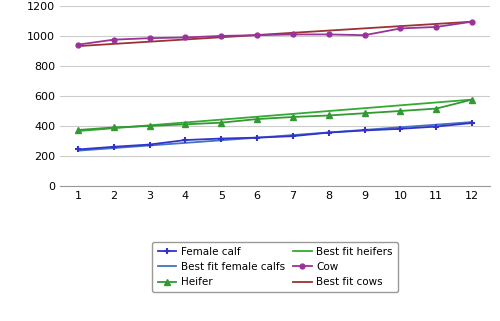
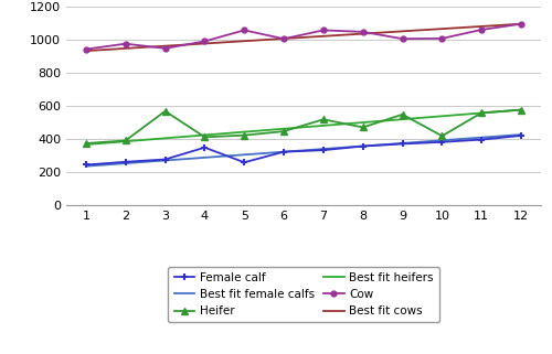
Heifer/3: 400 -> 570
Cow/3: 990 -> 950
Female calf/4: 310 -> 350
Female calf/5: 320 -> 260
Cow/5: 1000 -> 1060
Heifer/7: 460 -> 520
Cow/7: 1010 -> 1060
Cow/8: 1010 -> 1050
Heifer/9: 490 -> 550
Heifer/10: 500 -> 420
Cow/10: 1050 -> 1010
Heifer/11: 520 -> 560
